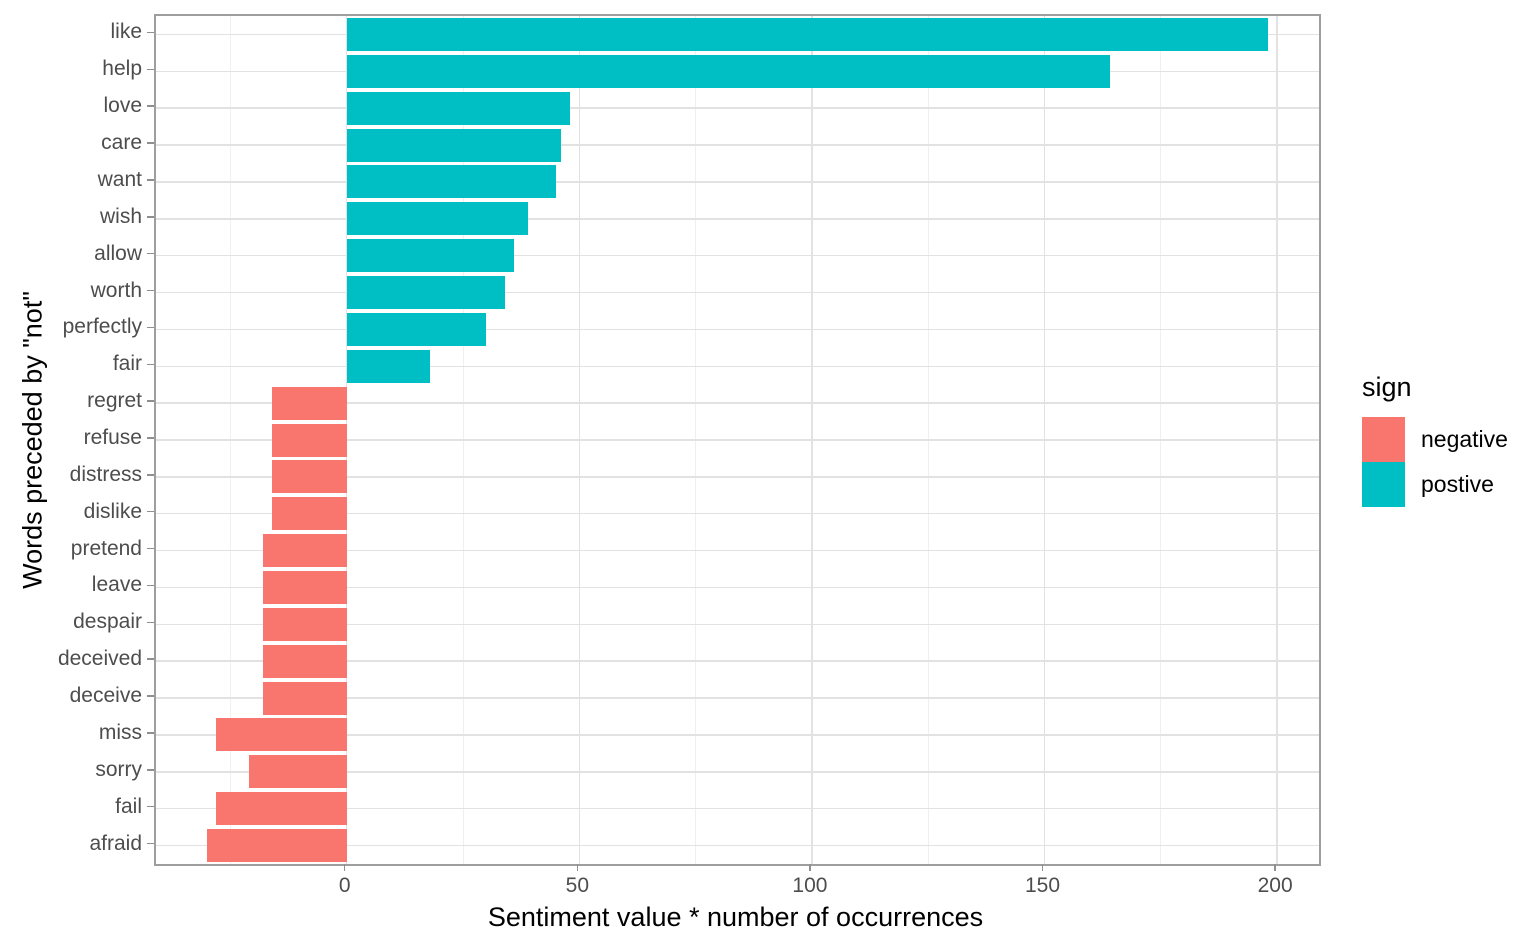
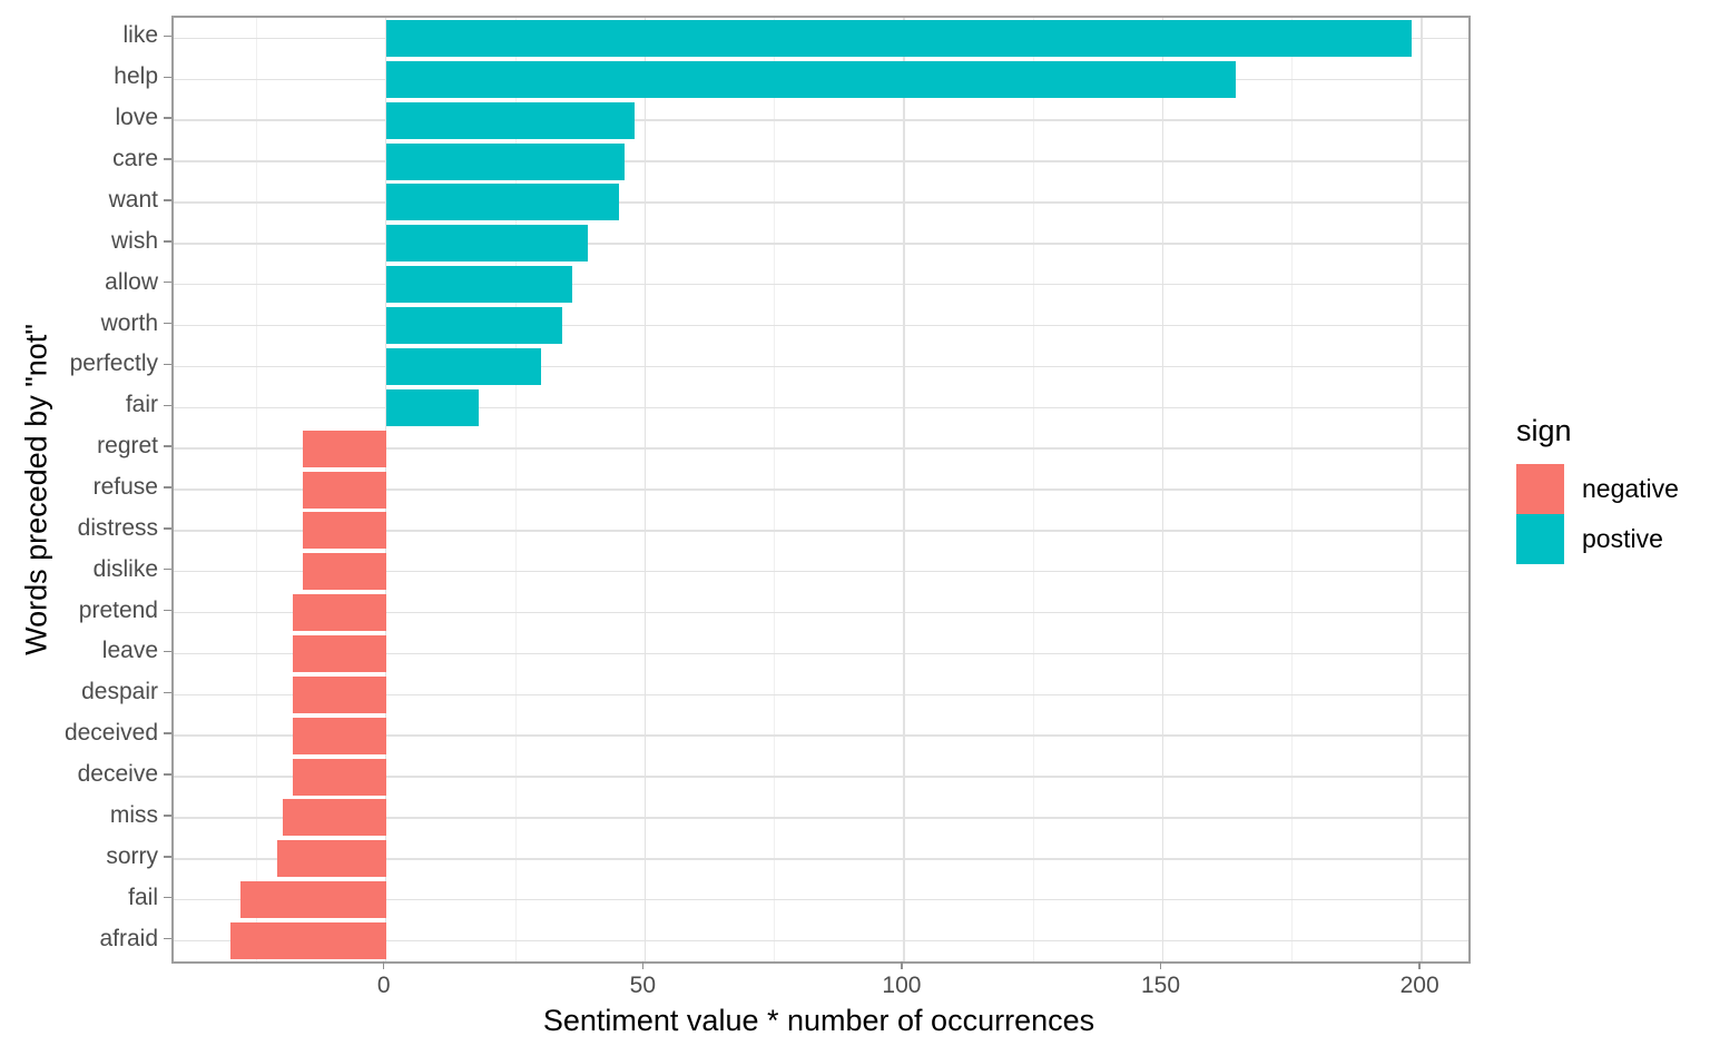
miss: -28 -> -20
